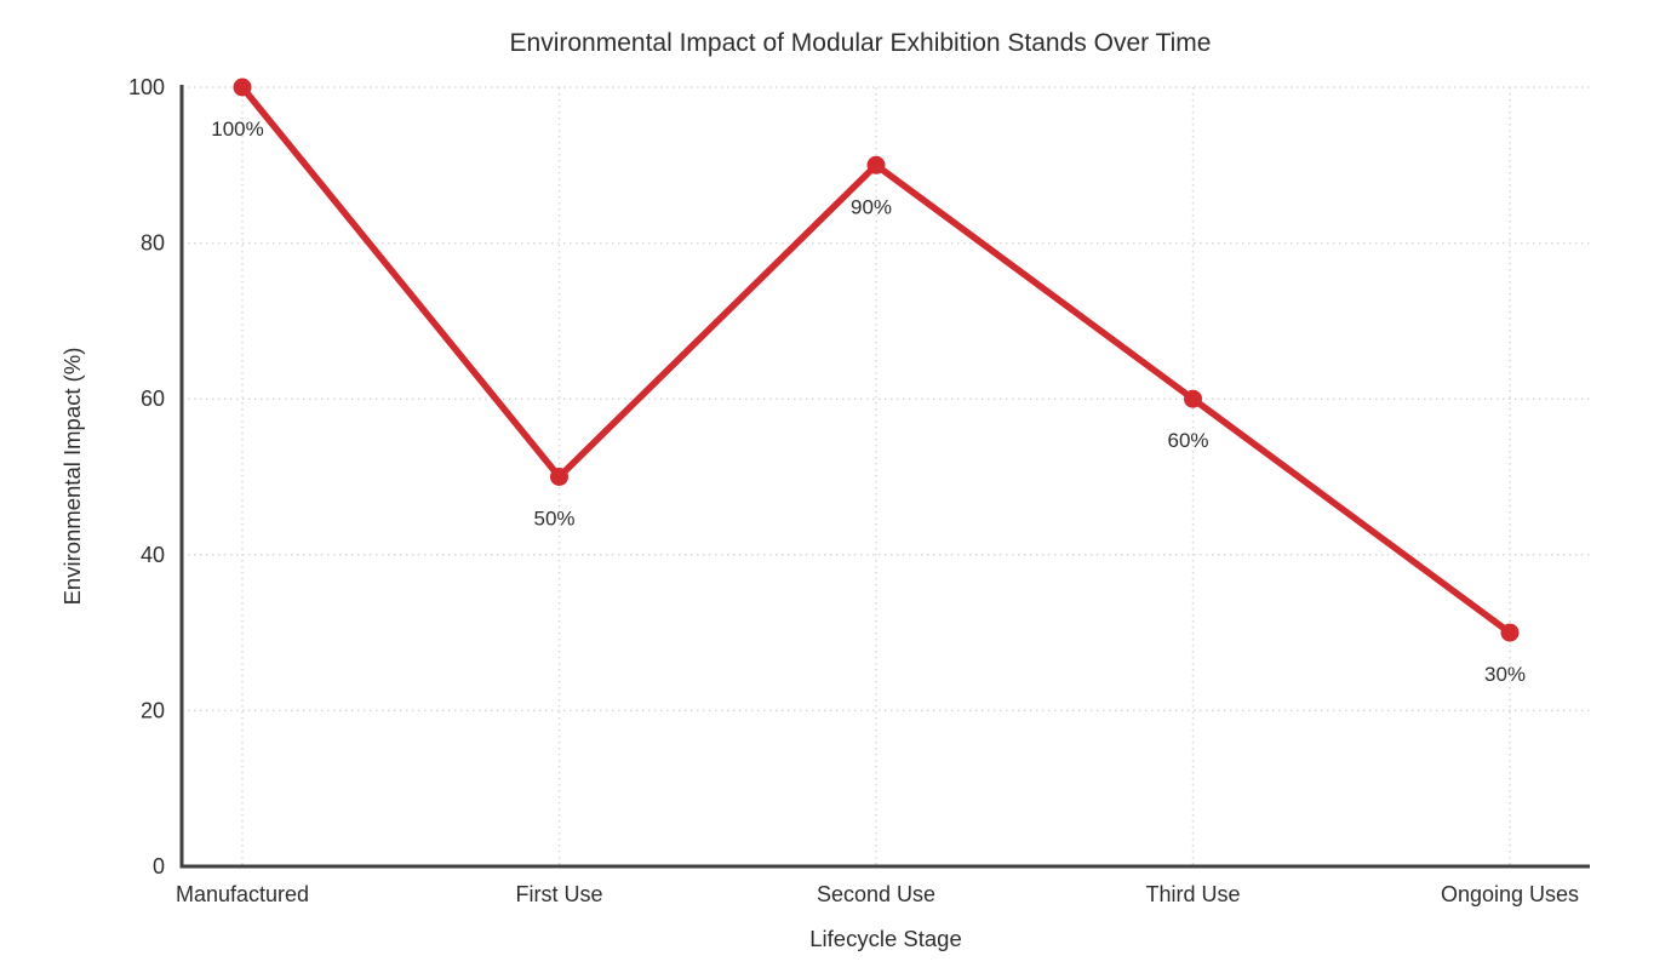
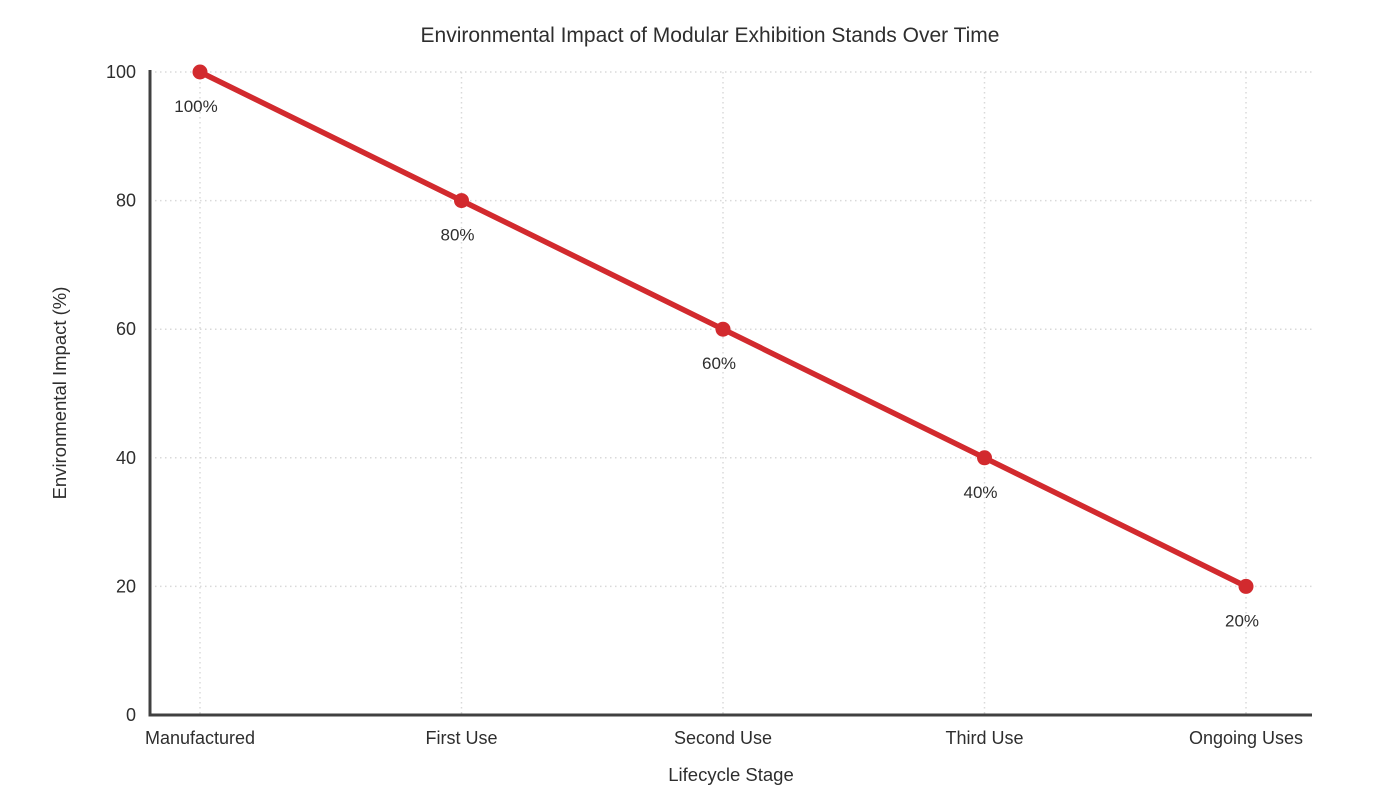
First Use: 50% -> 80%
Second Use: 90% -> 60%
Third Use: 60% -> 40%
Ongoing Uses: 30% -> 20%
